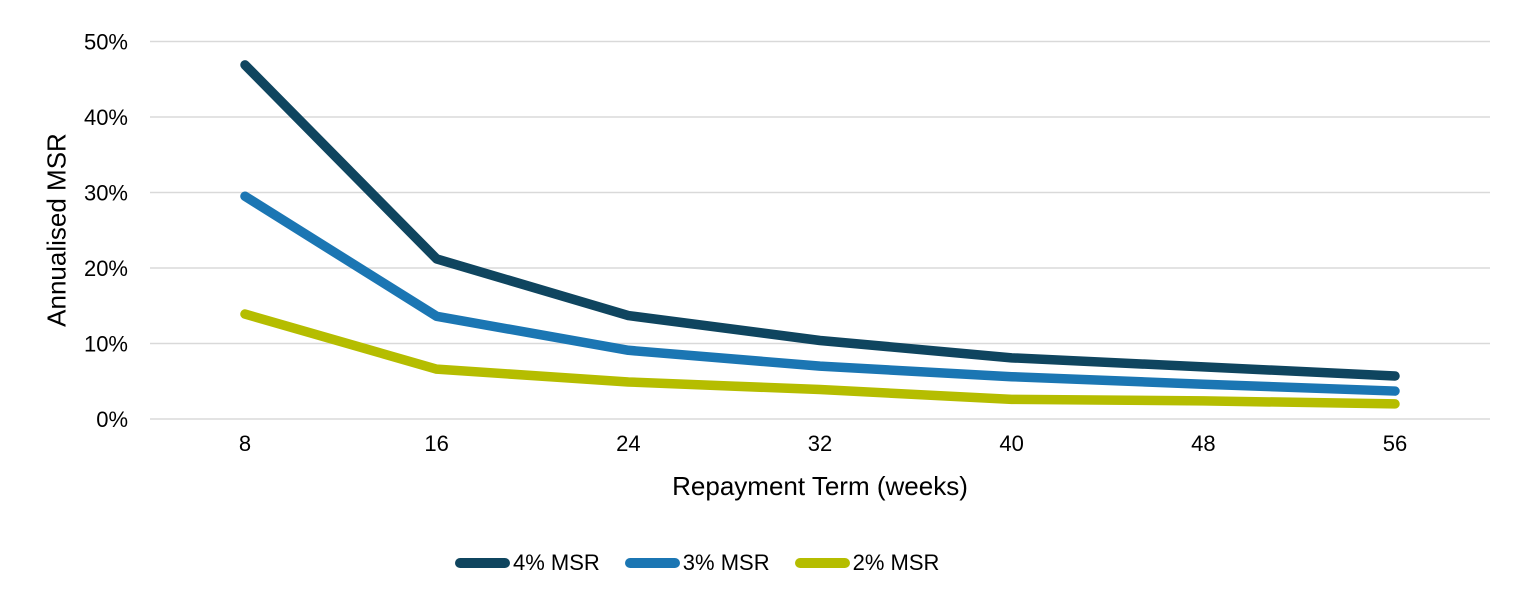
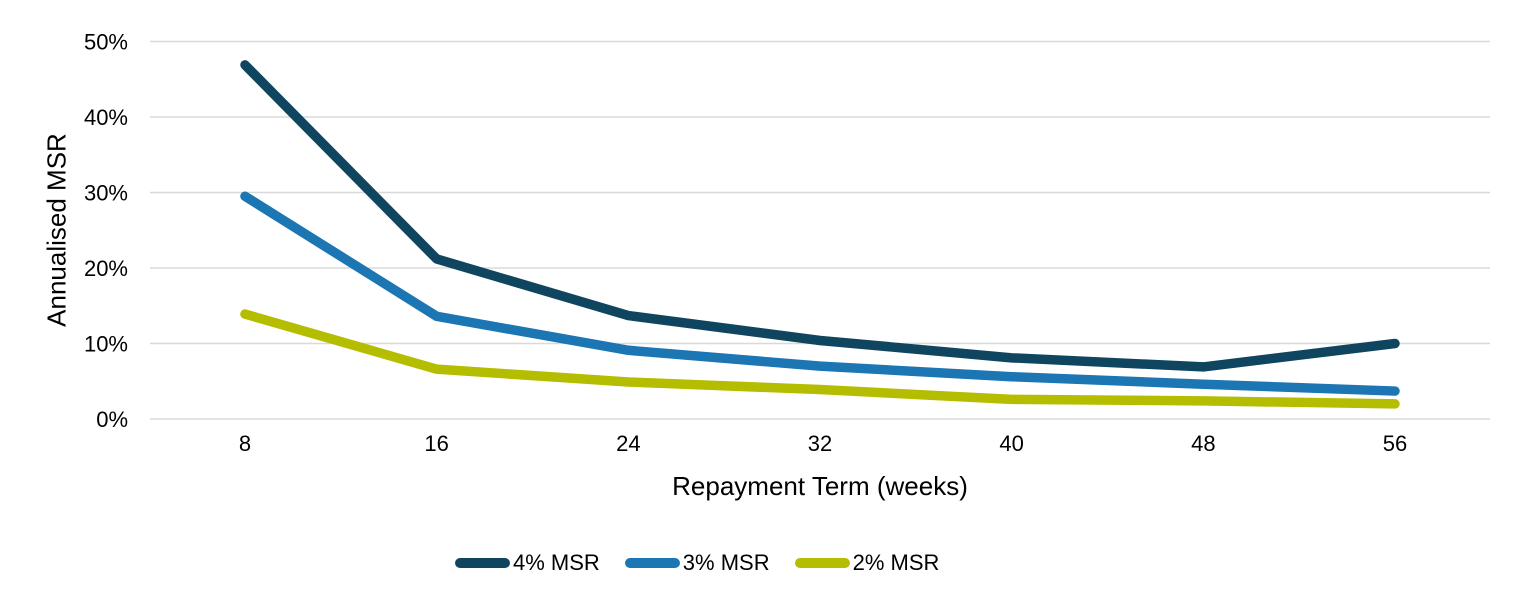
4% MSR/56: 6% -> 10%
